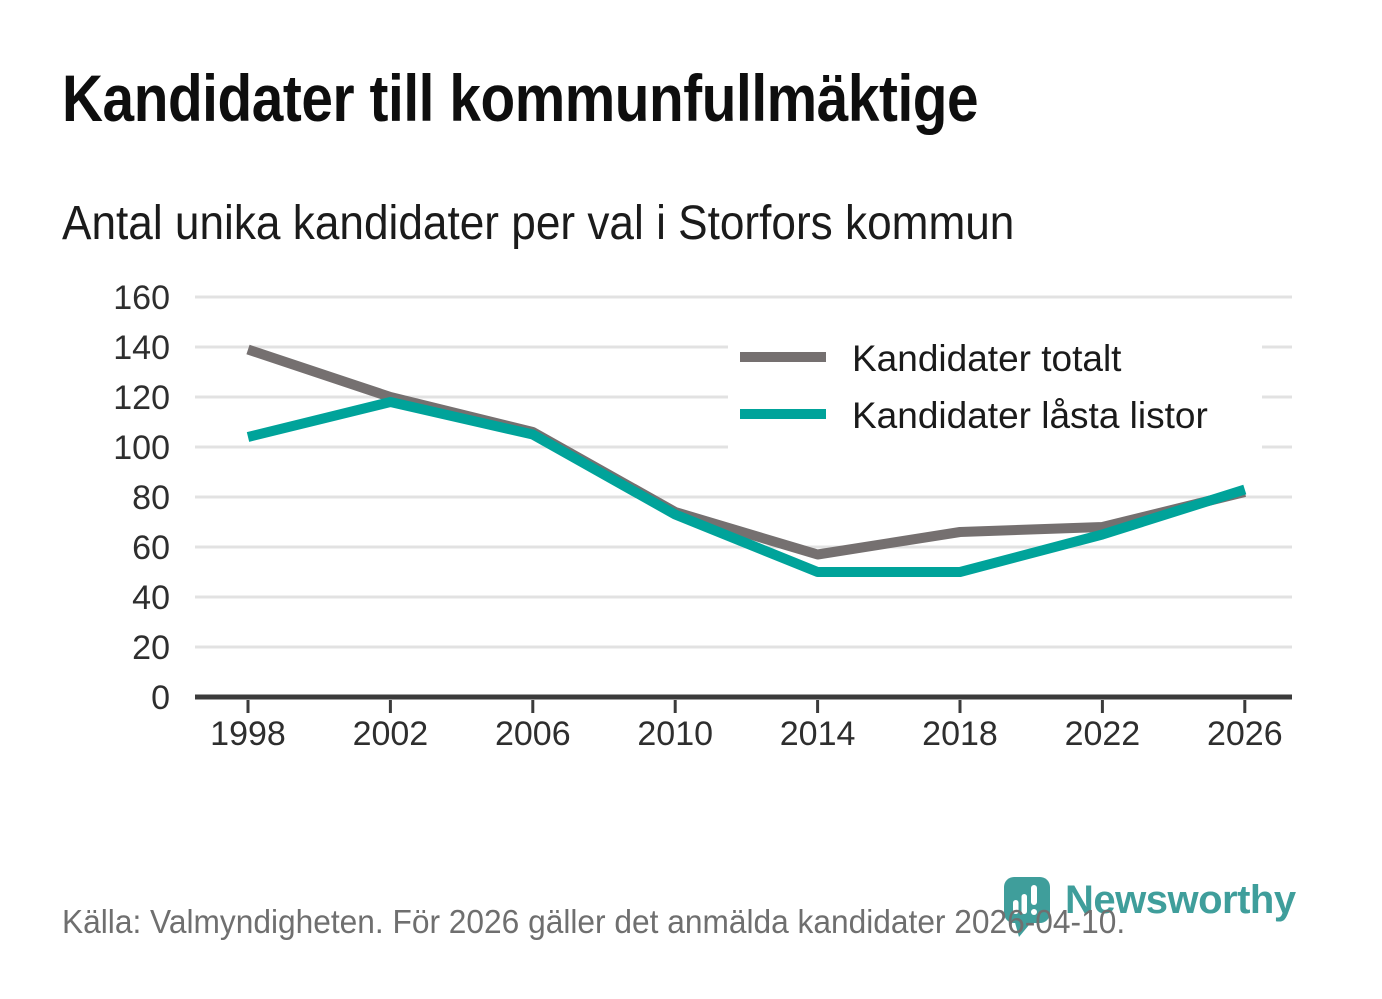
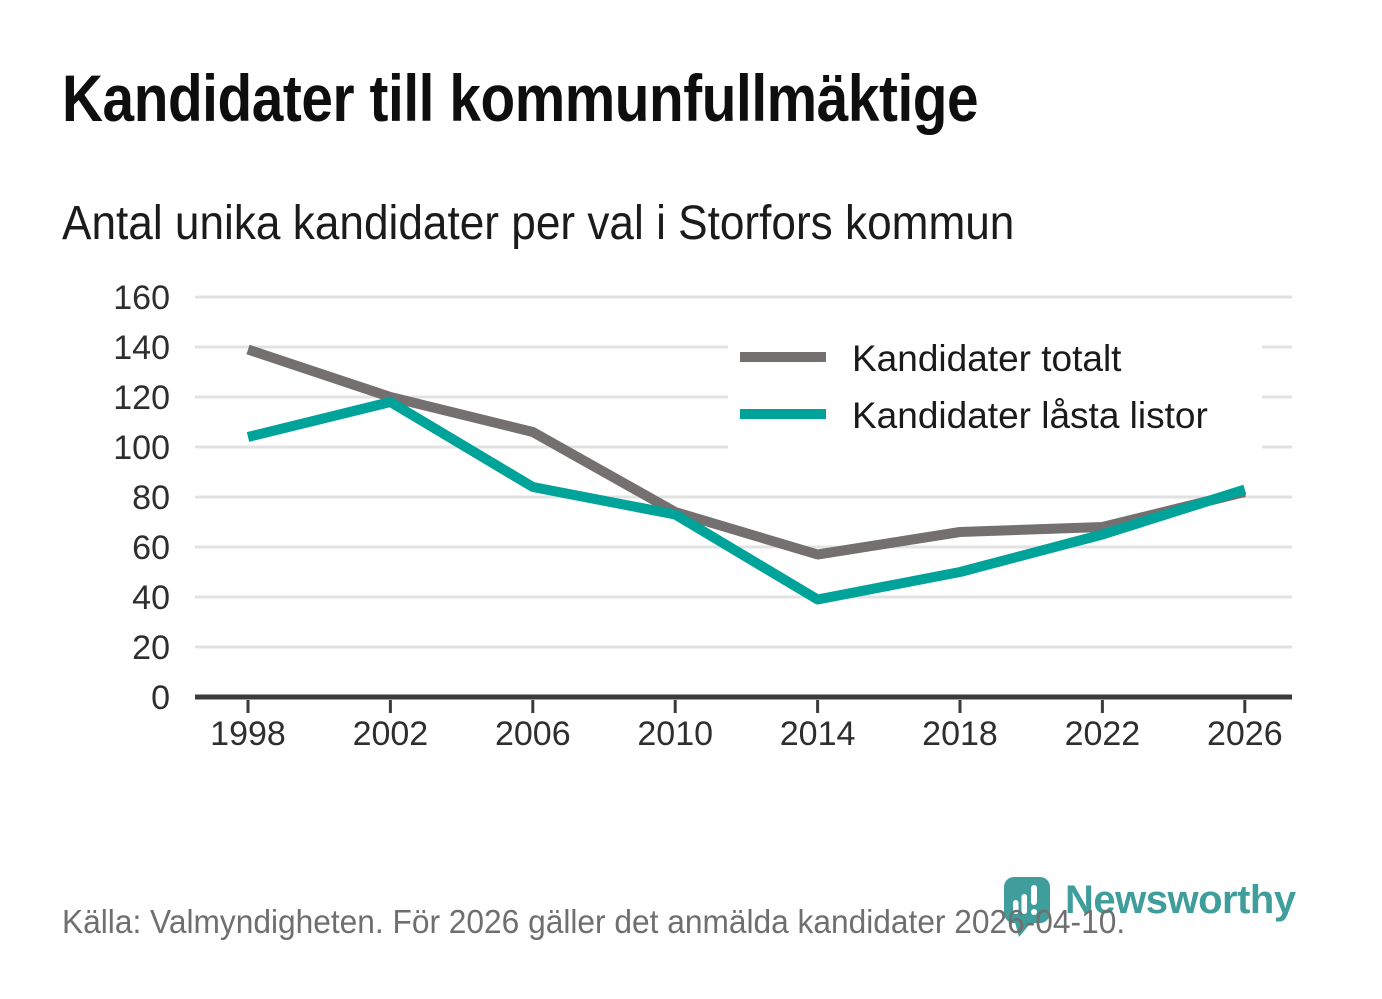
Kandidater låsta listor/2006: 105 -> 84
Kandidater låsta listor/2014: 50 -> 39
